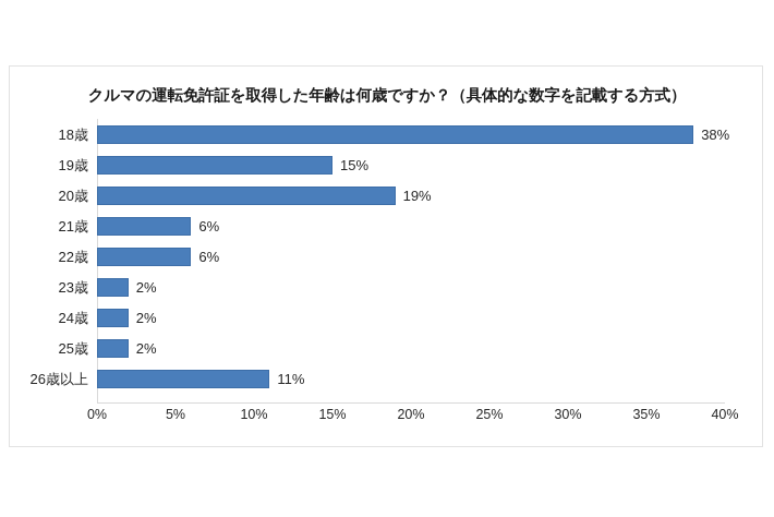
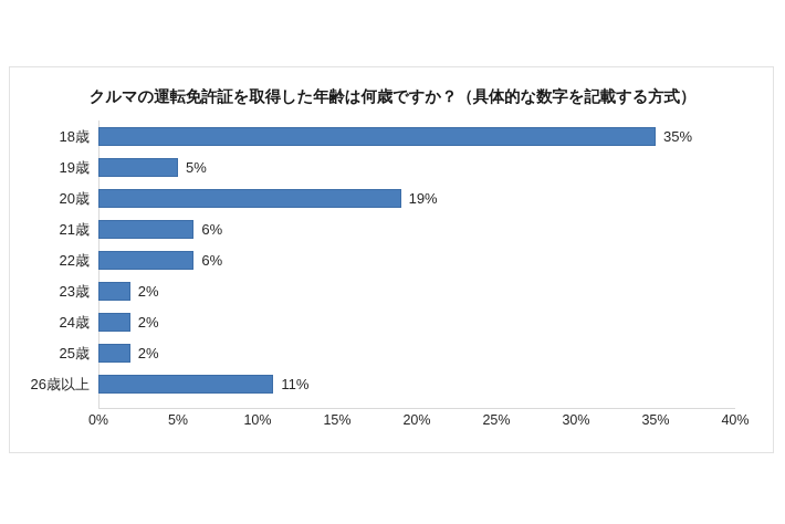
18歳: 38% -> 35%
19歳: 15% -> 5%
